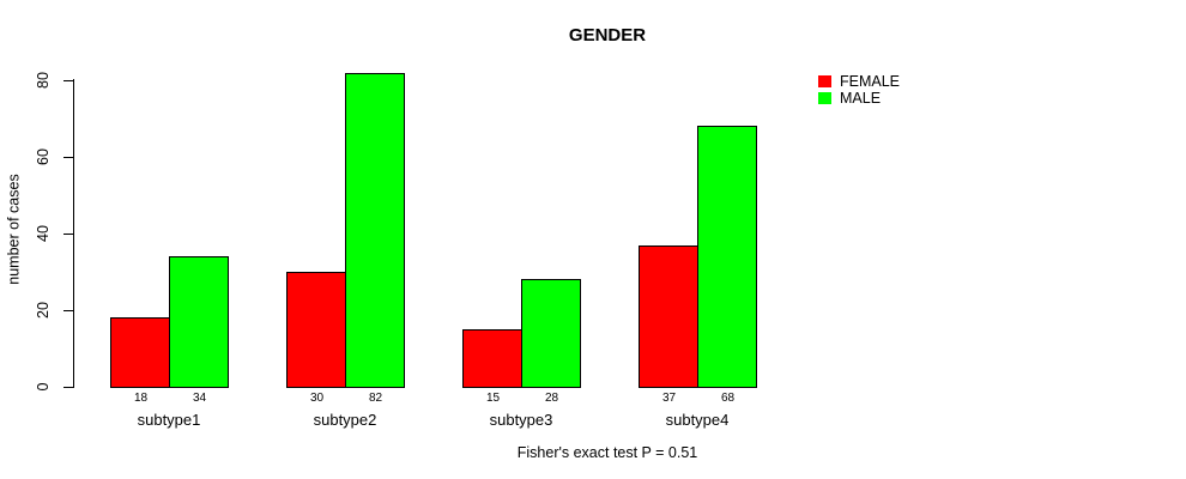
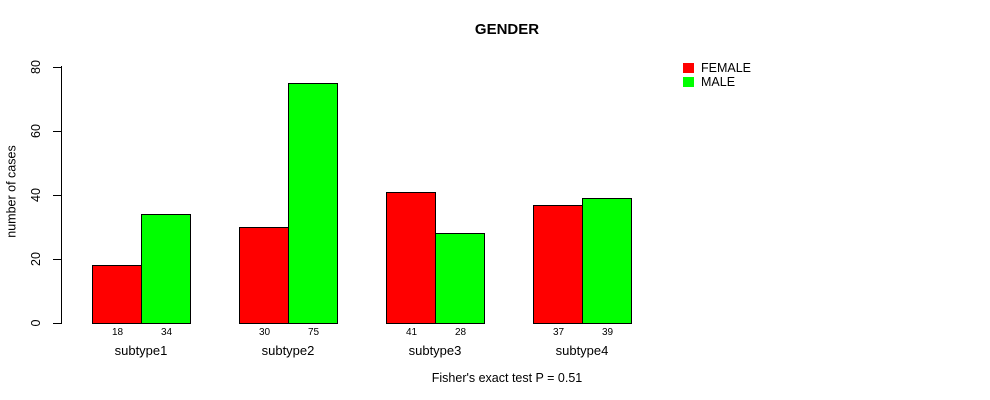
MALE/subtype2: 82 -> 75
FEMALE/subtype3: 15 -> 41
MALE/subtype4: 68 -> 39
